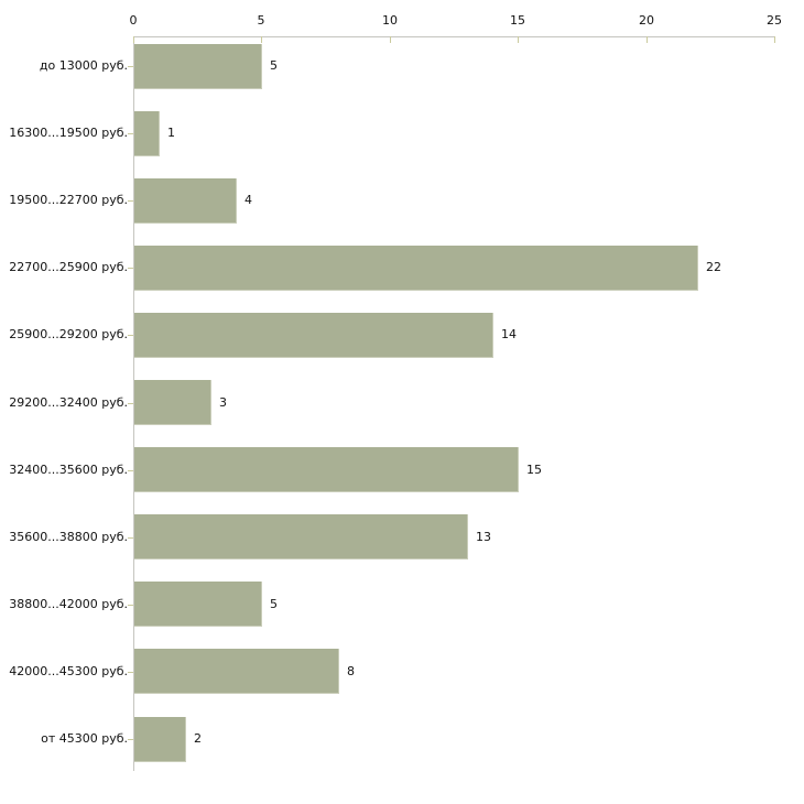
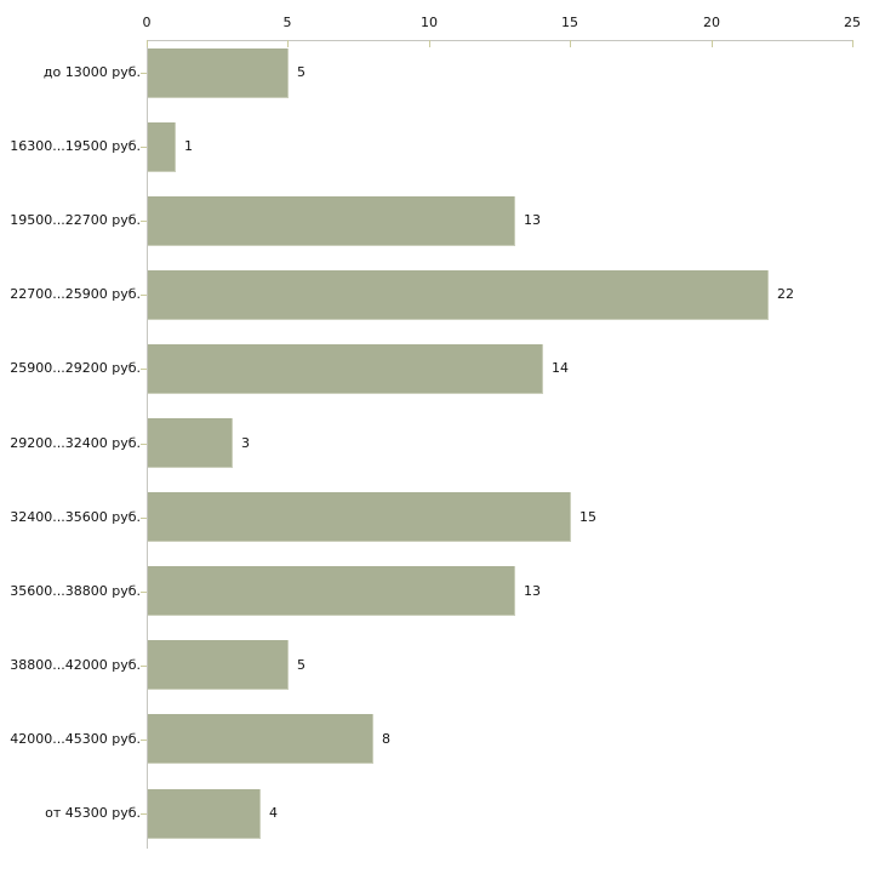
19500...22700 руб.: 4 -> 13
от 45300 руб.: 2 -> 4
